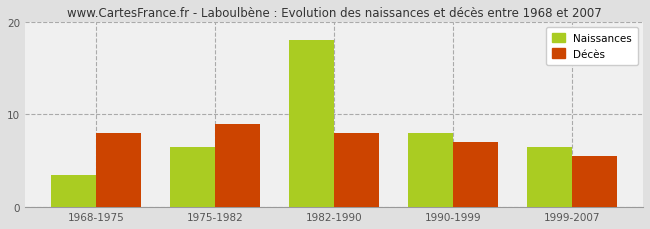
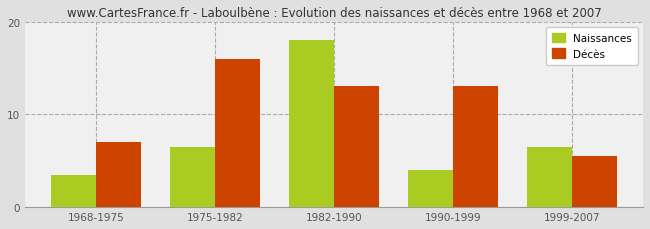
Décès/1968-1975: 8.0 -> 7.0
Décès/1975-1982: 9.0 -> 16.0
Décès/1982-1990: 8.0 -> 13.0
Naissances/1990-1999: 8.0 -> 4.0
Décès/1990-1999: 7.0 -> 13.0
